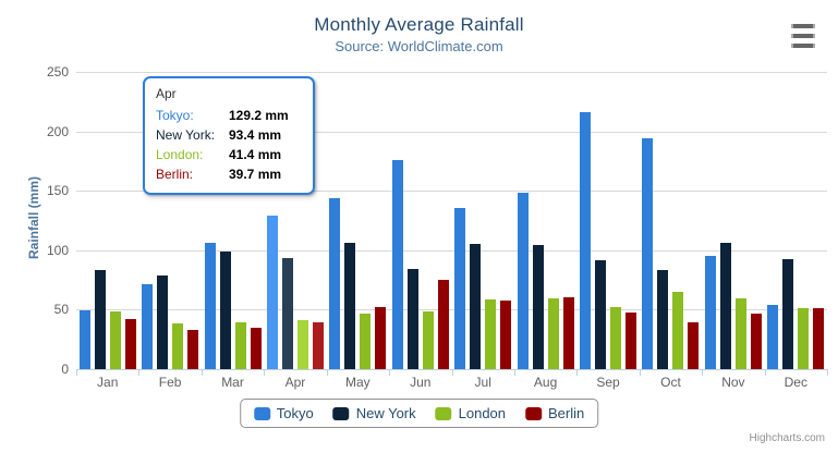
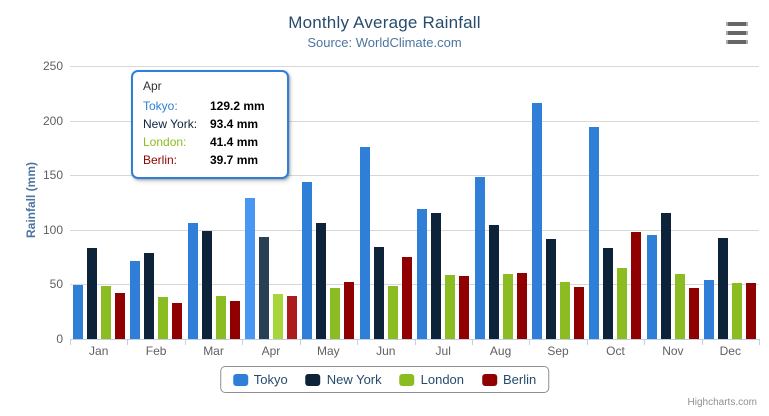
Tokyo/Jul: 136 -> 119
New York/Jul: 105 -> 115
Berlin/Oct: 39 -> 98
New York/Nov: 107 -> 115
